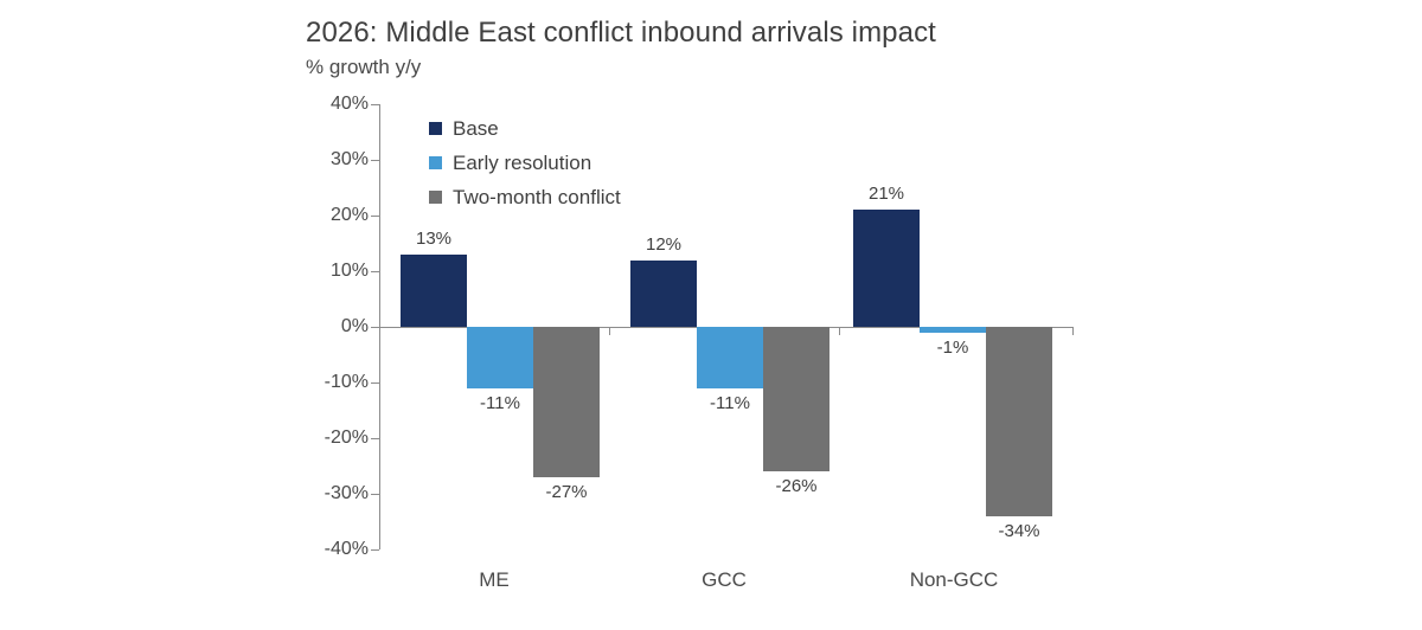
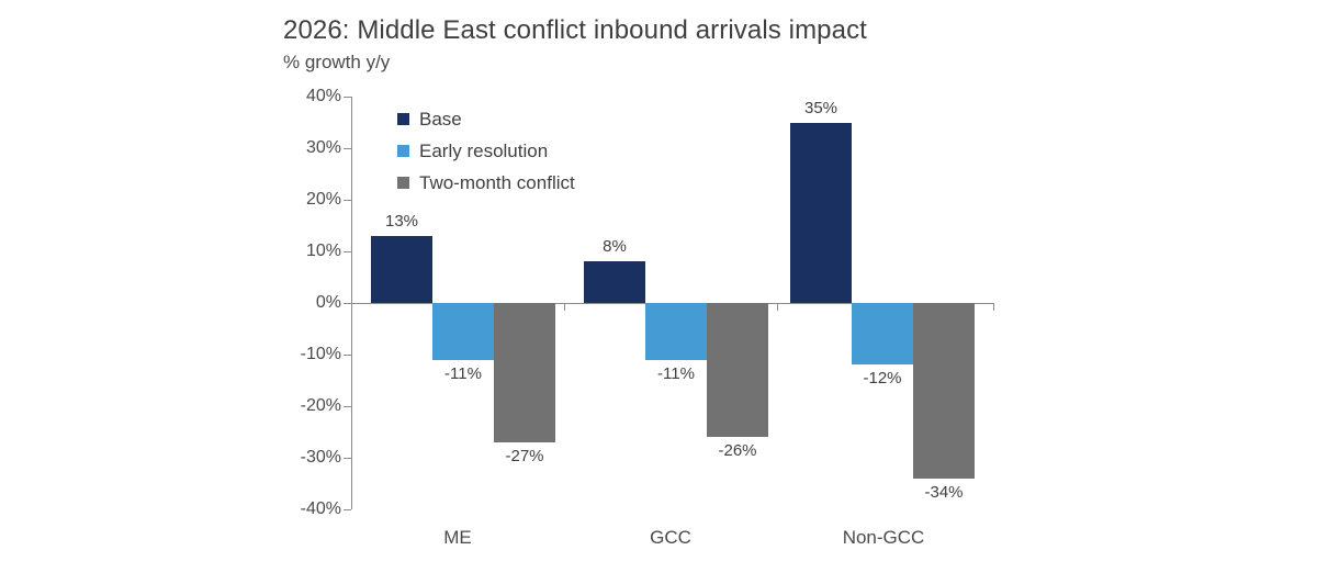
Base/GCC: 12% -> 8%
Base/Non-GCC: 21% -> 35%
Early resolution/Non-GCC: -1% -> -12%
